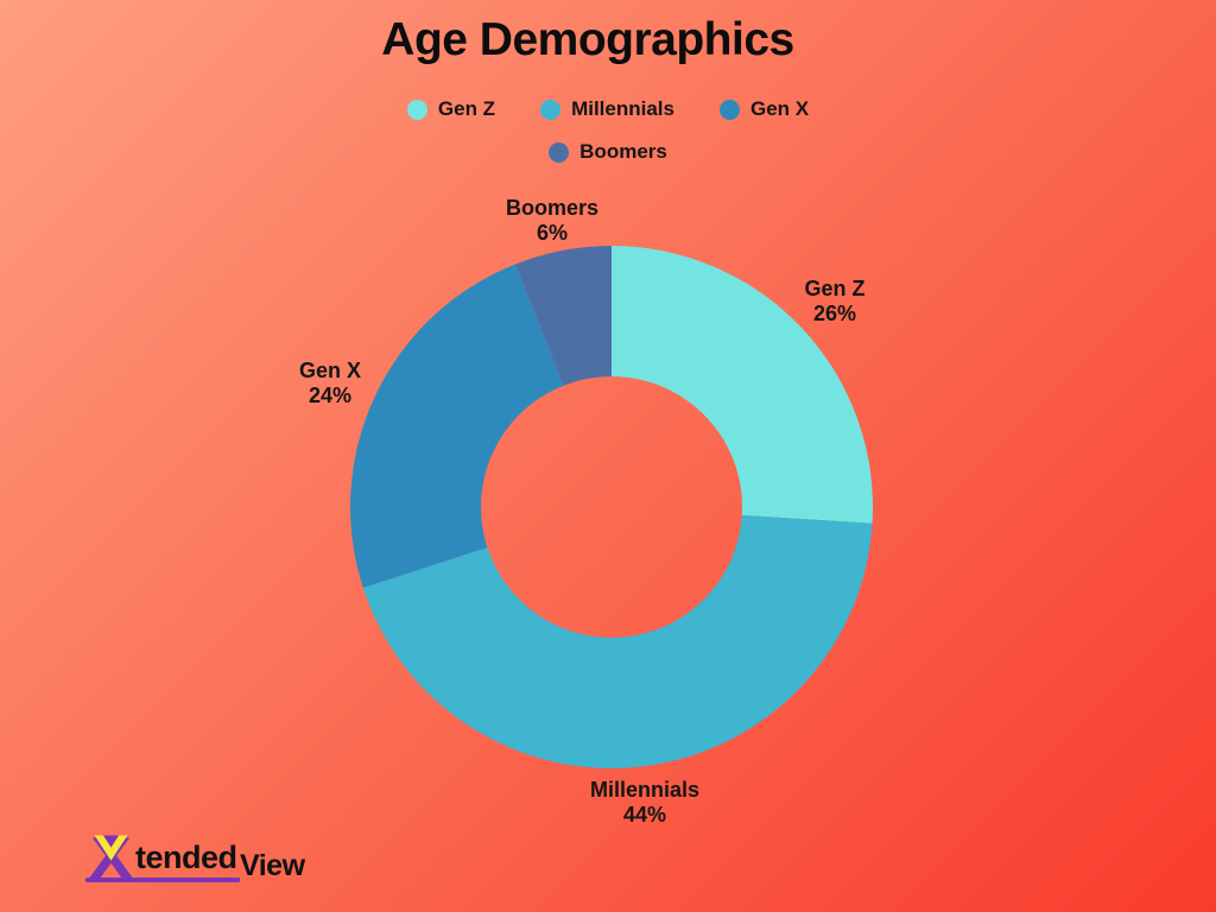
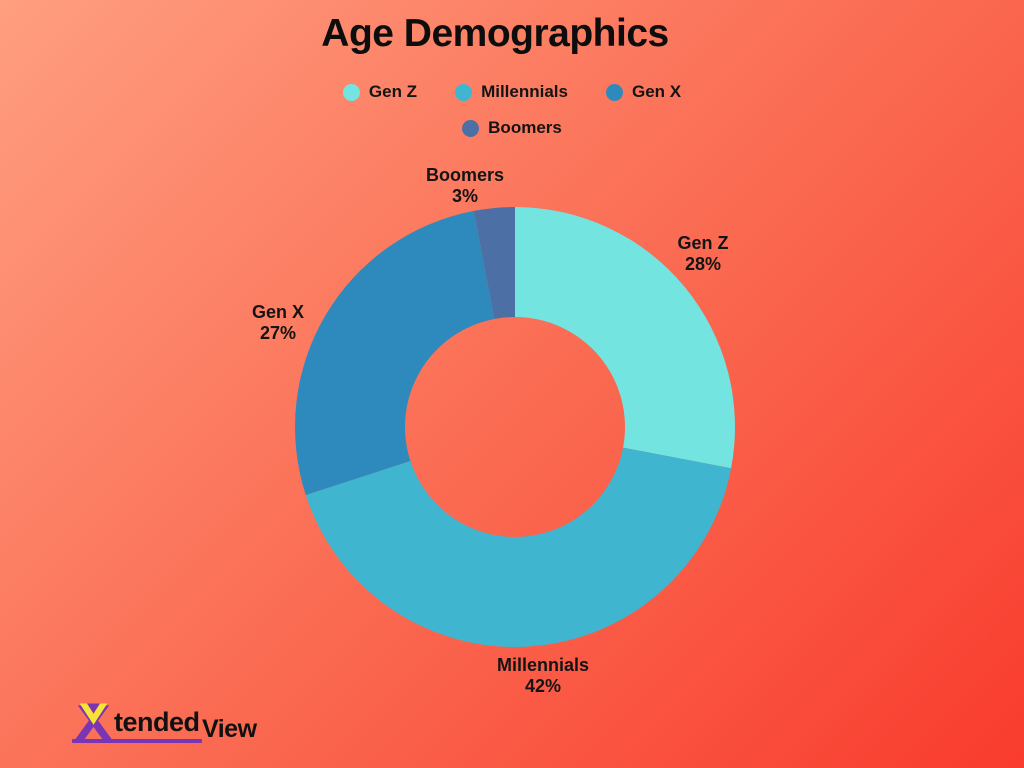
Gen Z: 26% -> 28%
Millennials: 44% -> 42%
Gen X: 24% -> 27%
Boomers: 6% -> 3%
